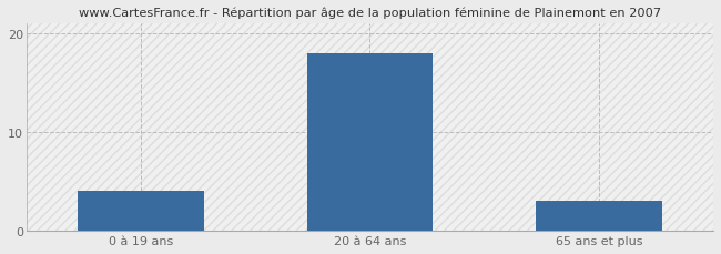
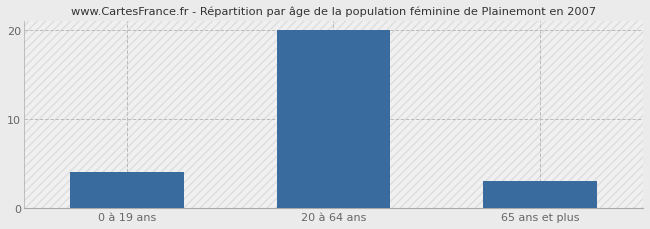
20 à 64 ans: 18 -> 20
